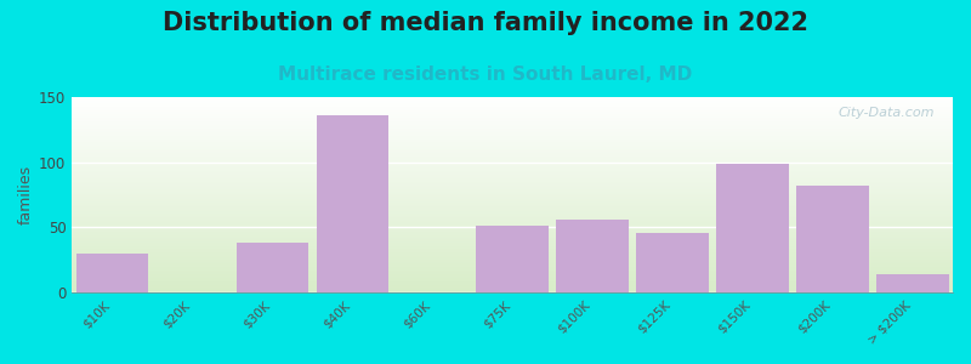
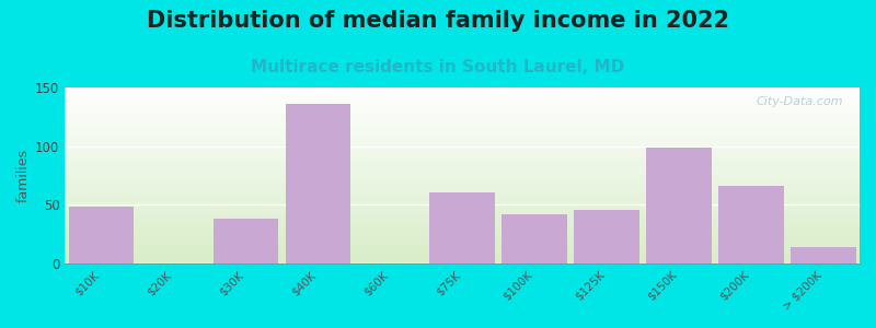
$10K: 30 -> 49
$75K: 51 -> 61
$100K: 56 -> 42
$200K: 82 -> 66
